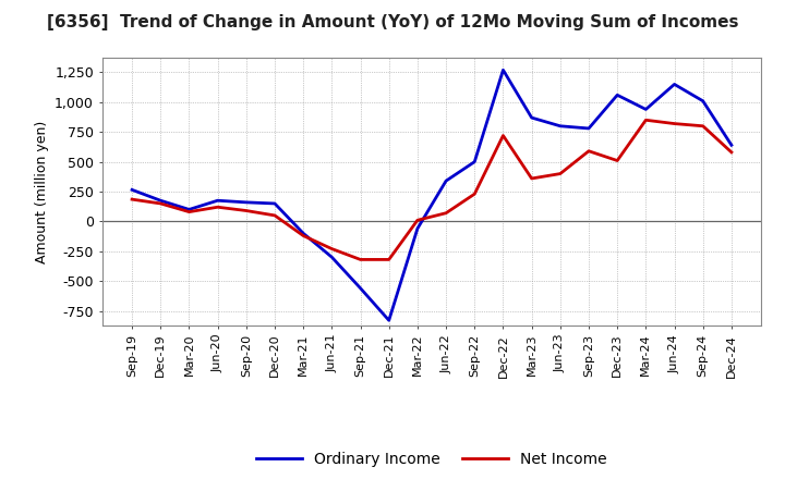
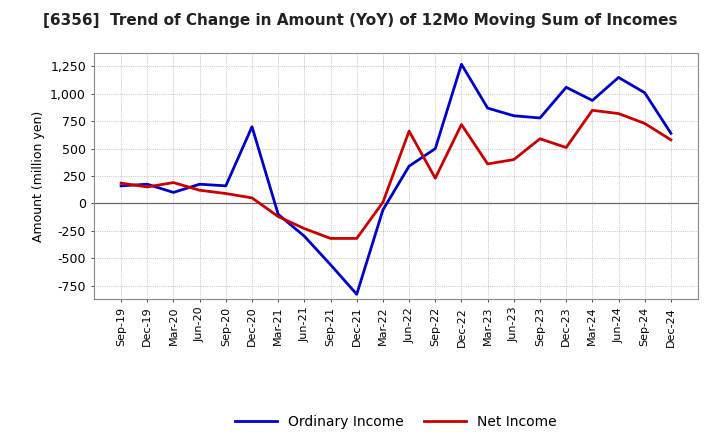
Ordinary Income/Sep-19: 260 -> 160
Net Income/Mar-20: 80 -> 190
Ordinary Income/Dec-20: 150 -> 700
Net Income/Jun-22: 70 -> 660
Net Income/Sep-24: 800 -> 730
